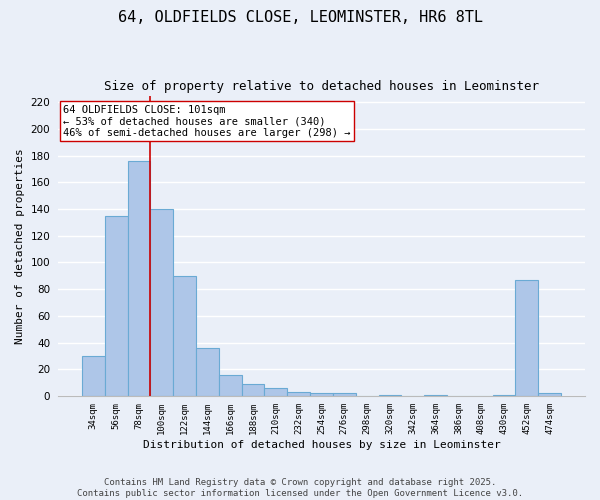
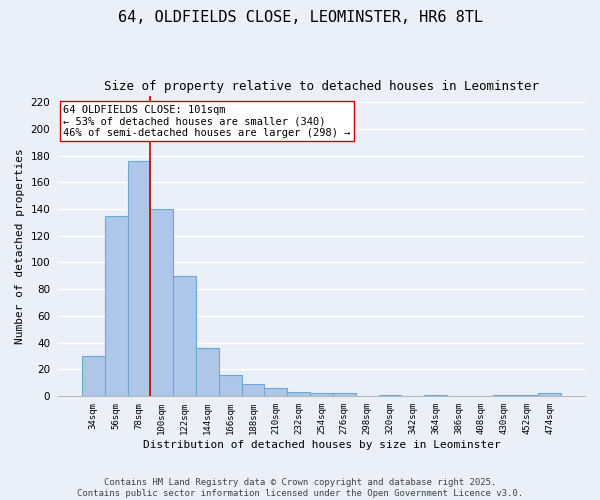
452sqm: 87 -> 1
